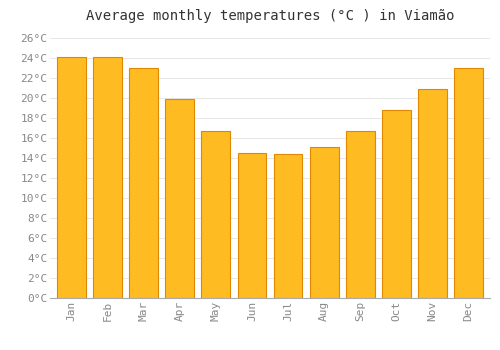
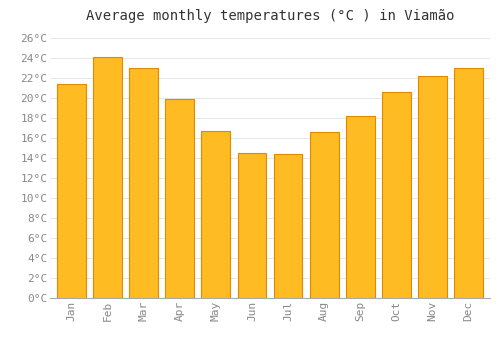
Jan: 24.1°C -> 21.4°C
Aug: 15.1°C -> 16.6°C
Sep: 16.7°C -> 18.2°C
Oct: 18.8°C -> 20.6°C
Nov: 20.9°C -> 22.2°C
